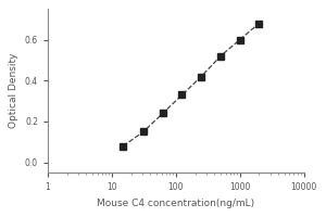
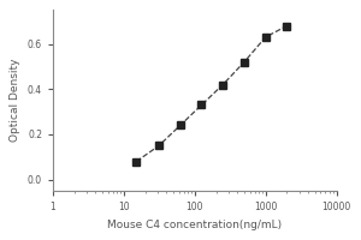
1000: 0.60 -> 0.63
